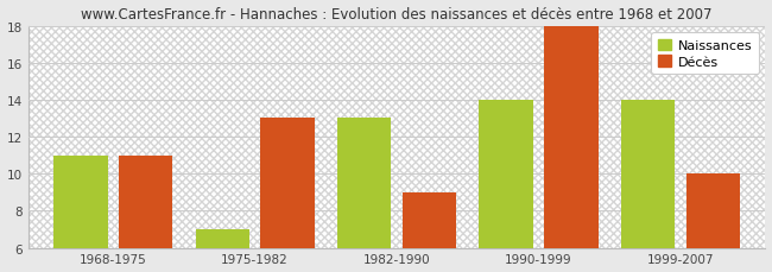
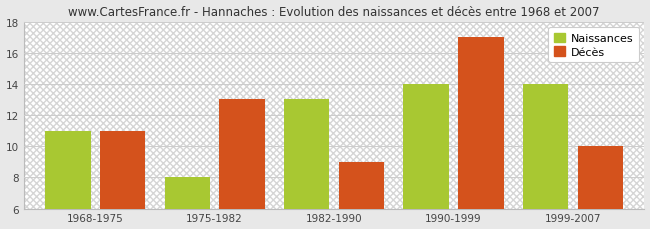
Naissances/1975-1982: 7 -> 8
Décès/1990-1999: 18 -> 17
